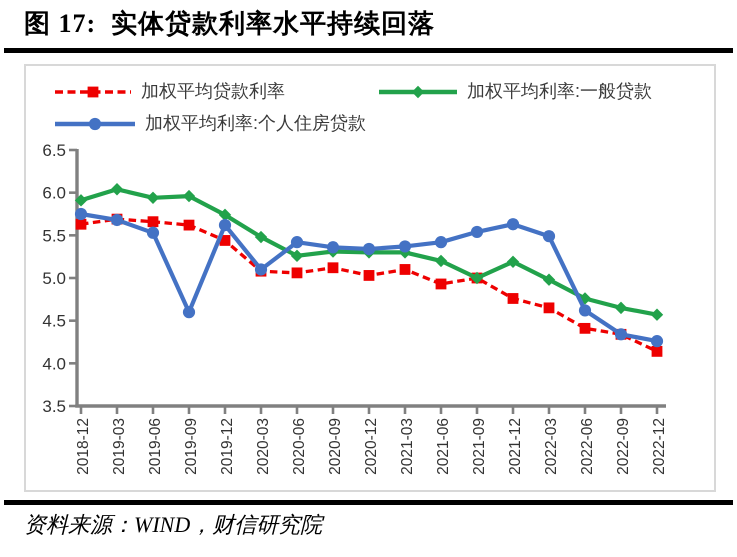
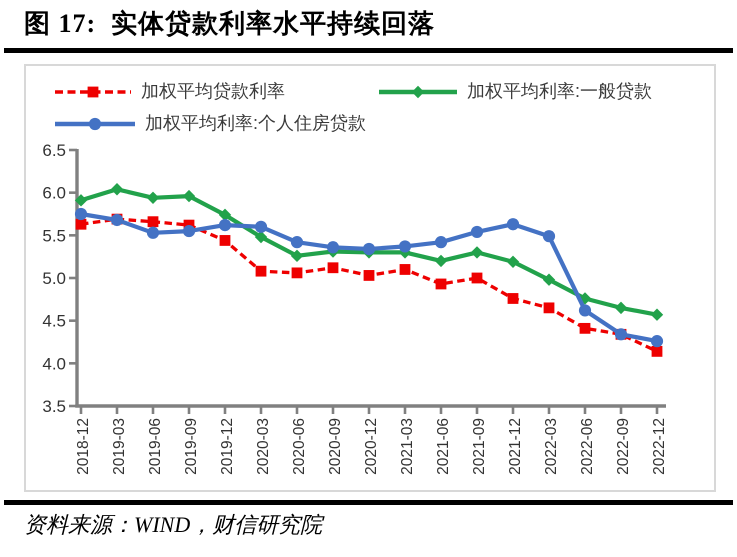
加权平均利率:个人住房贷款/2019-09: 4.6 -> 5.5
加权平均利率:个人住房贷款/2020-03: 5.1 -> 5.6
加权平均利率:一般贷款/2021-09: 5.0 -> 5.3
